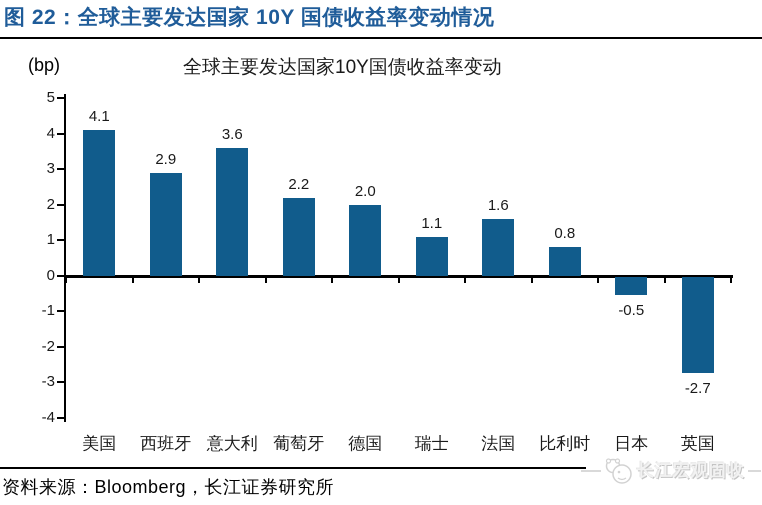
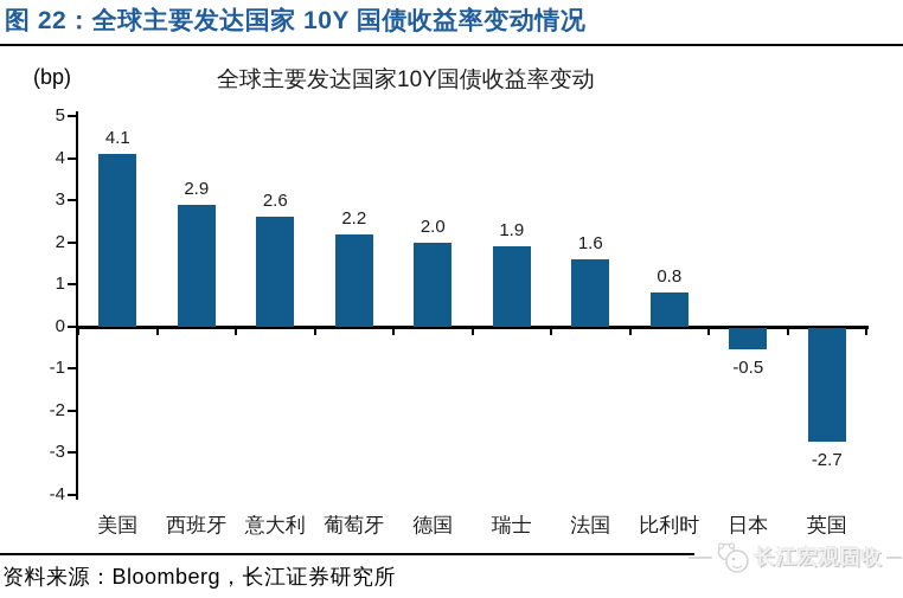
意大利: 3.6 -> 2.6
瑞士: 1.1 -> 1.9
